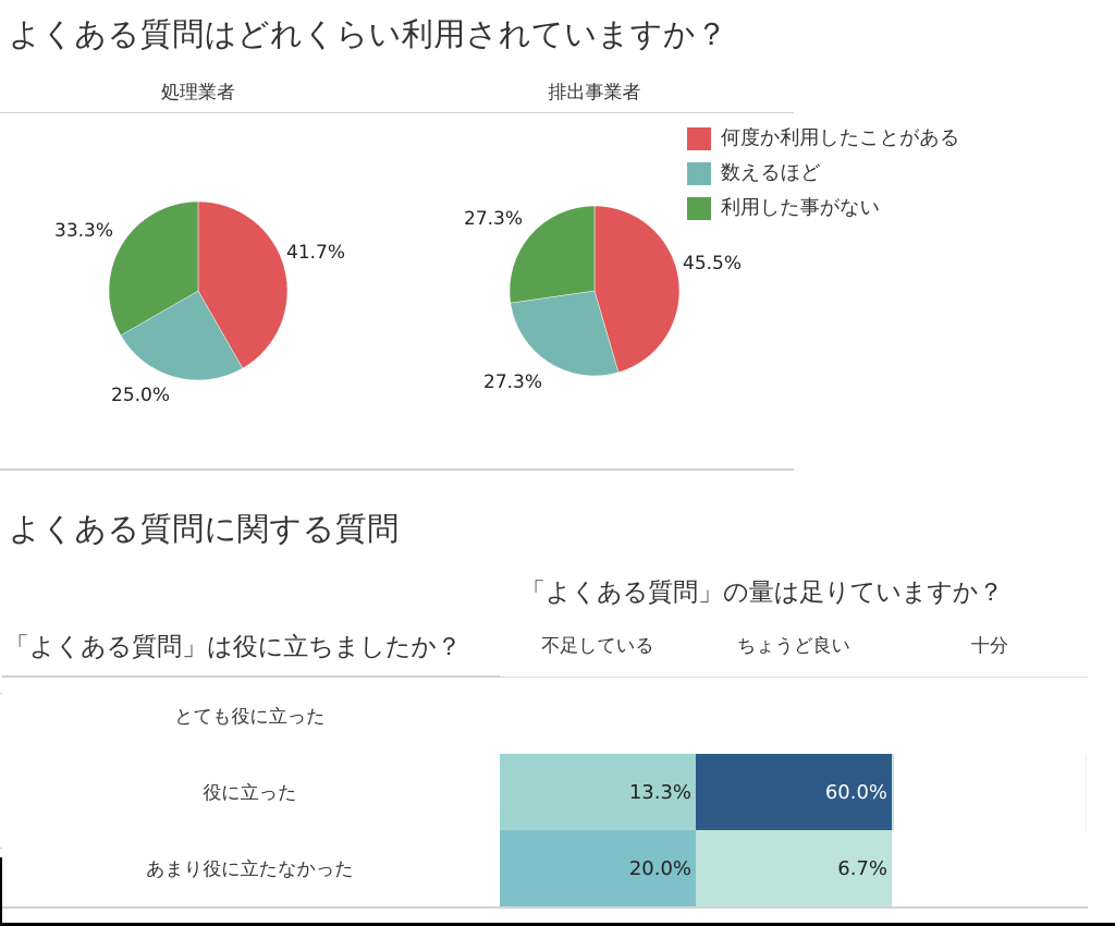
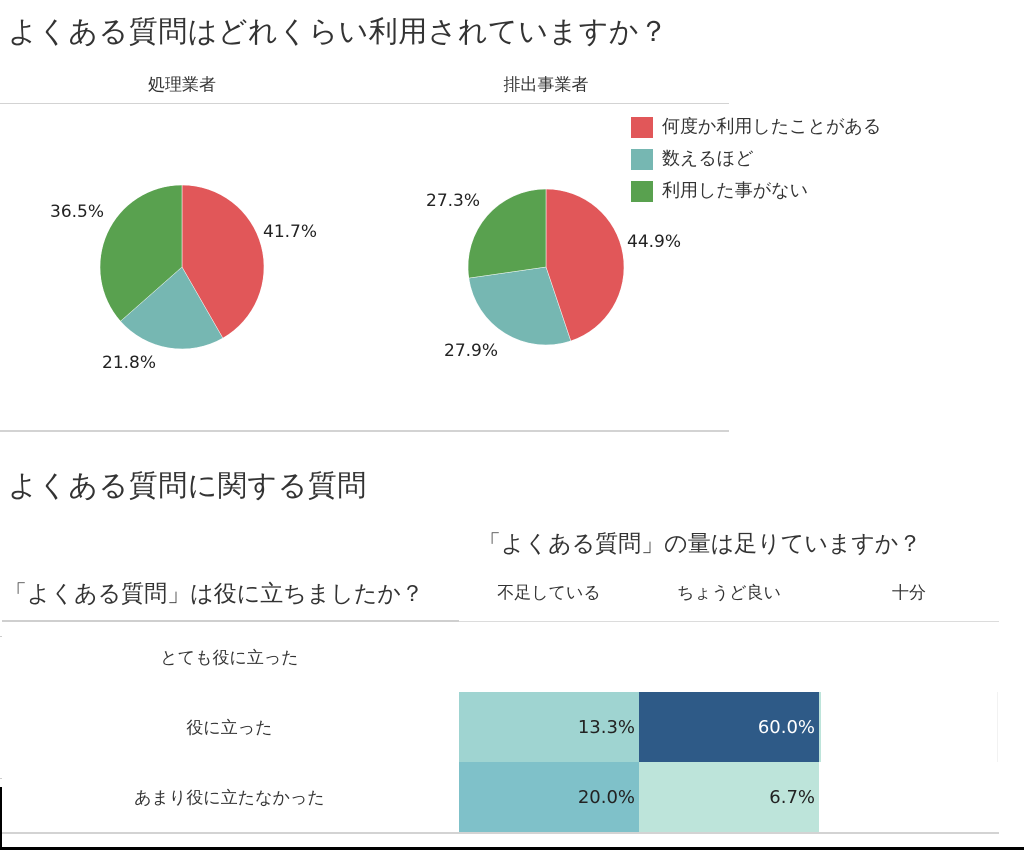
処理業者/数えるほど: 25.0% -> 21.8%
処理業者/利用した事がない: 33.3% -> 36.5%
排出事業者/何度か利用したことがある: 45.5% -> 44.9%
排出事業者/数えるほど: 27.3% -> 27.9%
